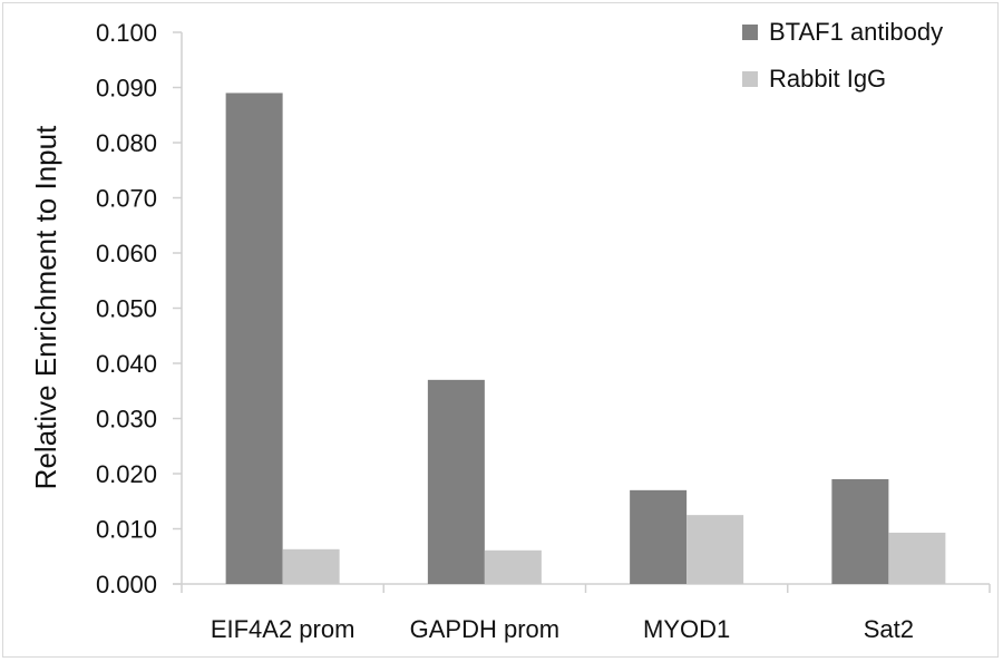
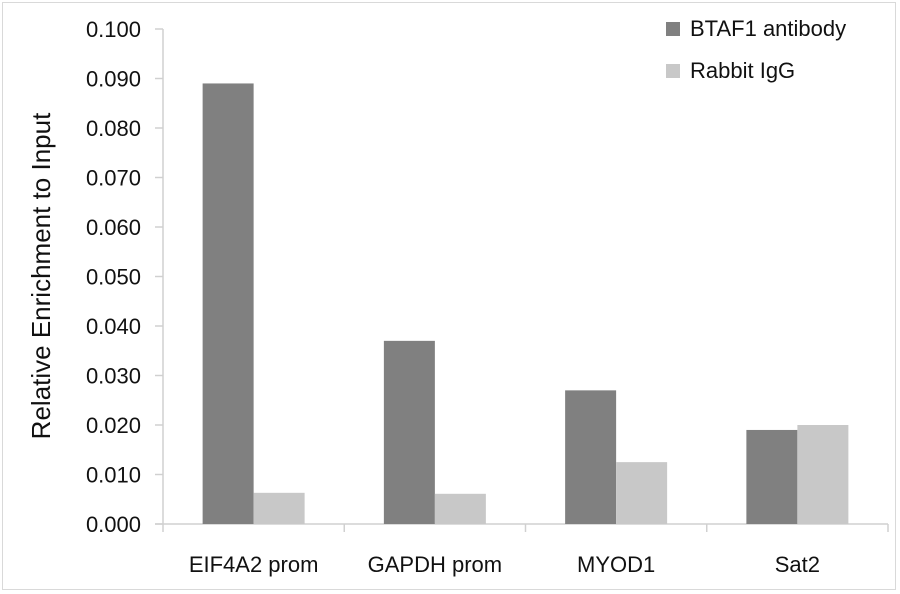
BTAF1 antibody/MYOD1: 0.017 -> 0.027
Rabbit IgG/Sat2: 0.009 -> 0.020
